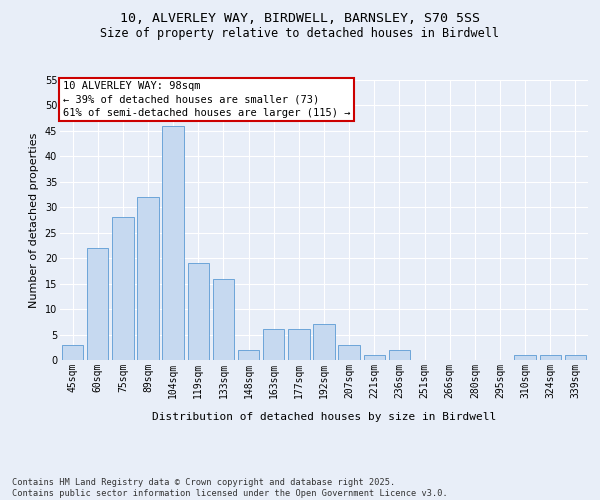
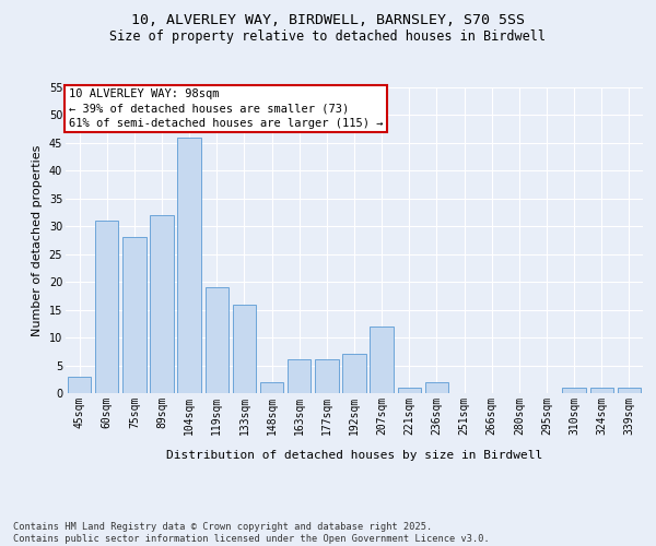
60sqm: 22 -> 31
207sqm: 3 -> 12
